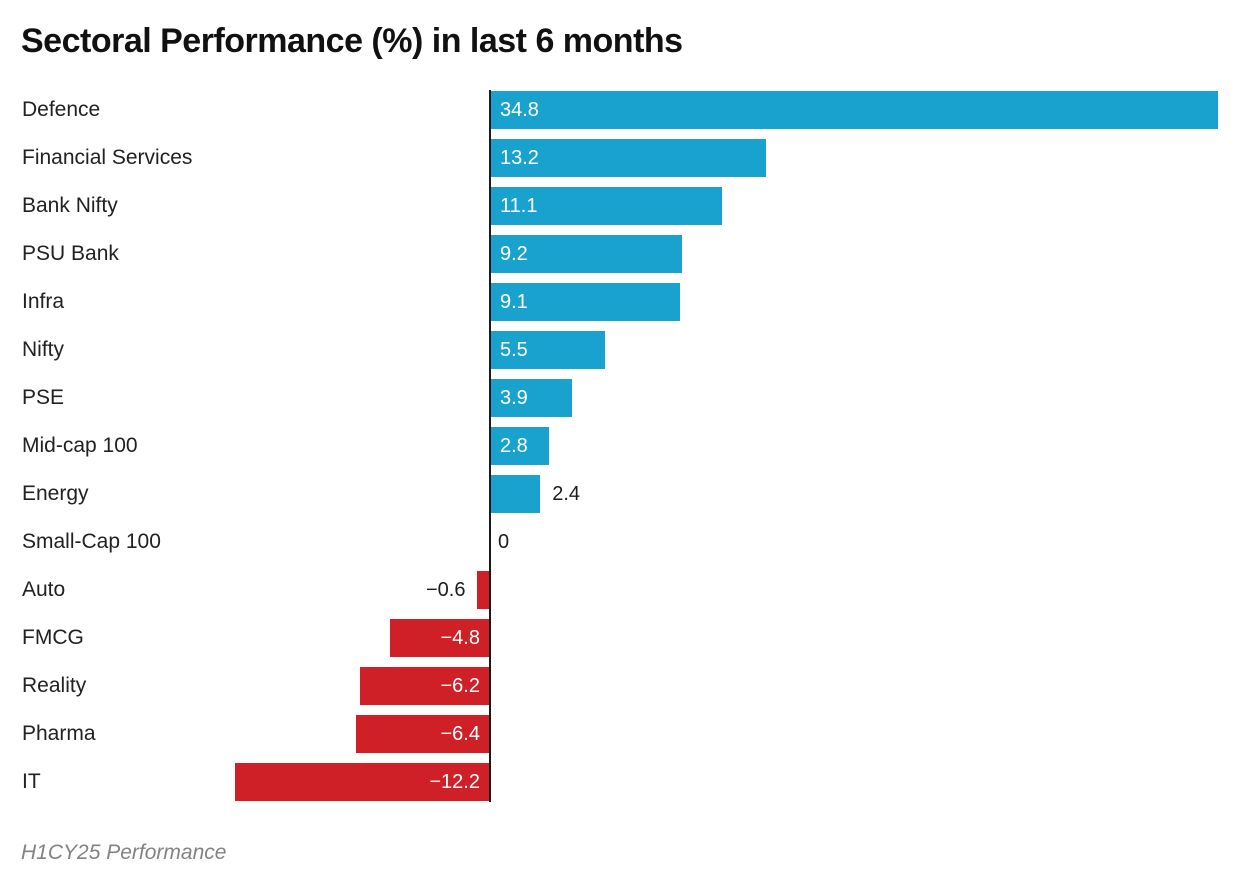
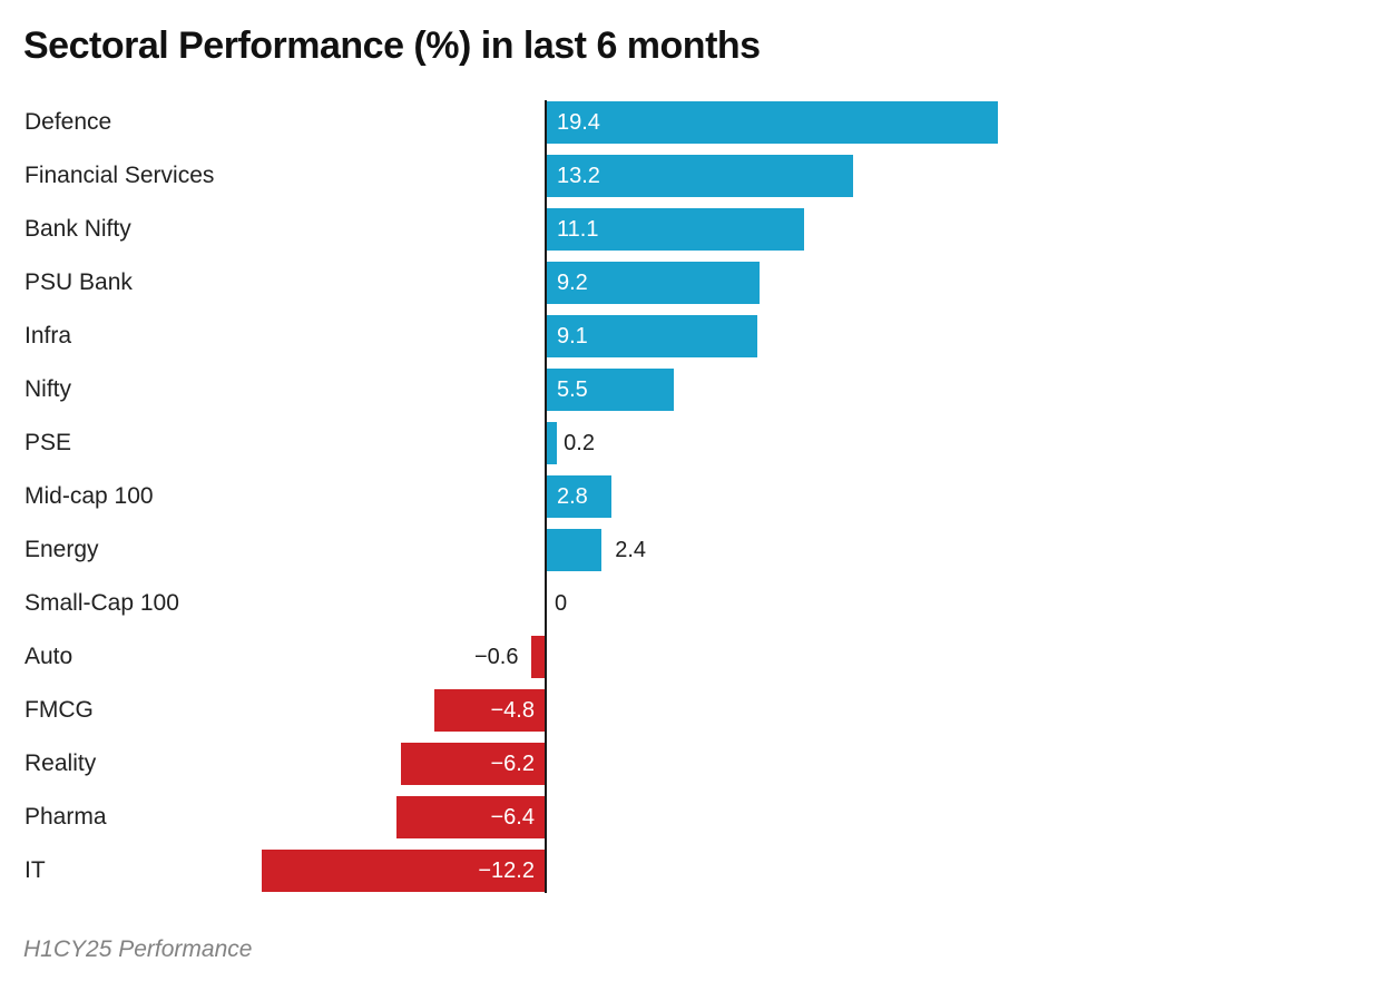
Defence: 34.8 -> 19.4
PSE: 3.9 -> 0.2
